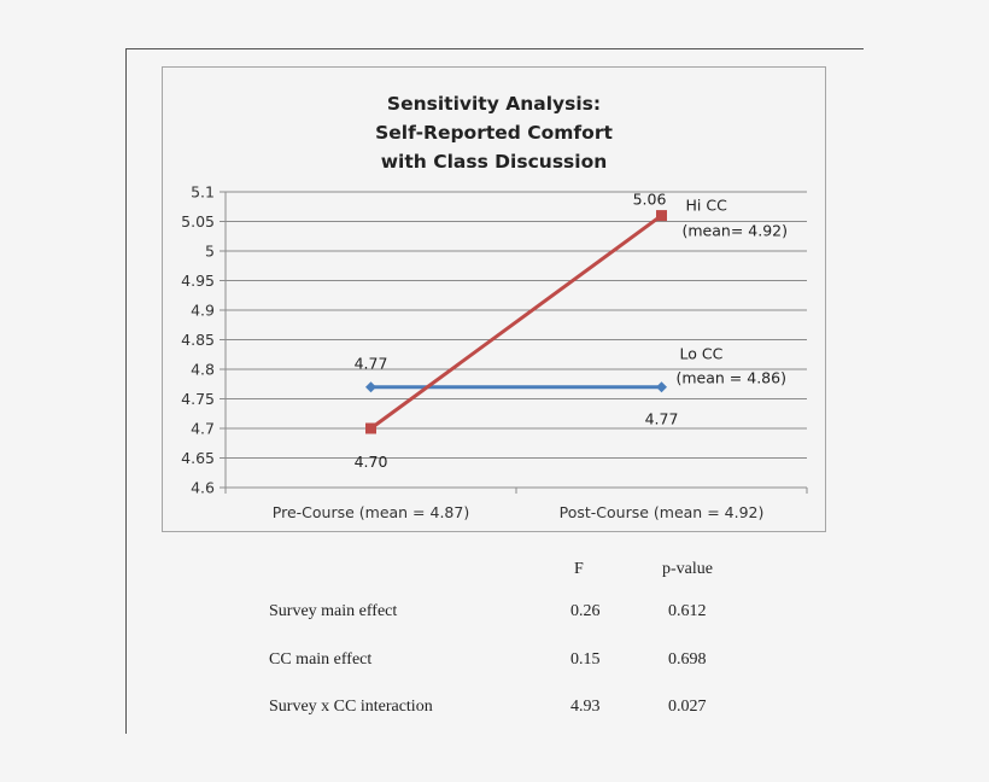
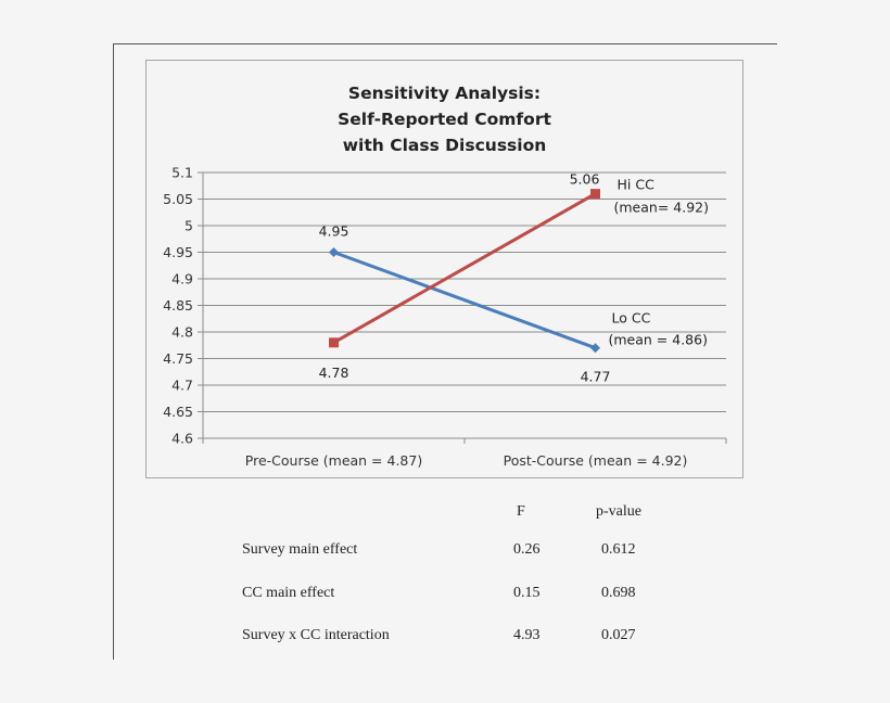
Lo CC/Pre-Course (mean = 4.87): 4.77 -> 4.95
Hi CC/Pre-Course (mean = 4.87): 4.70 -> 4.78
